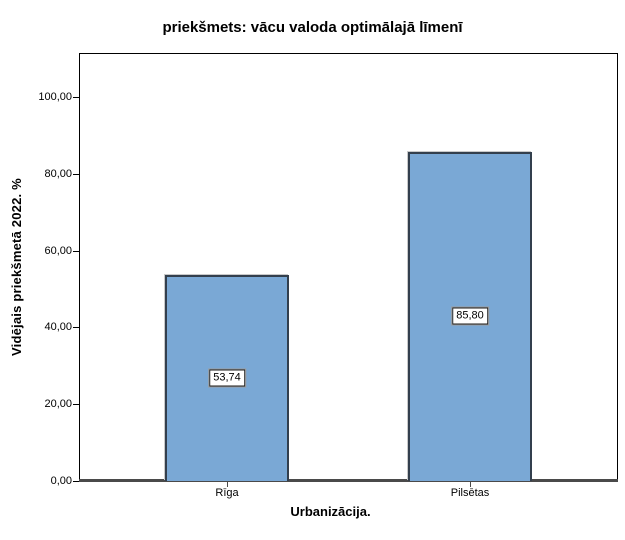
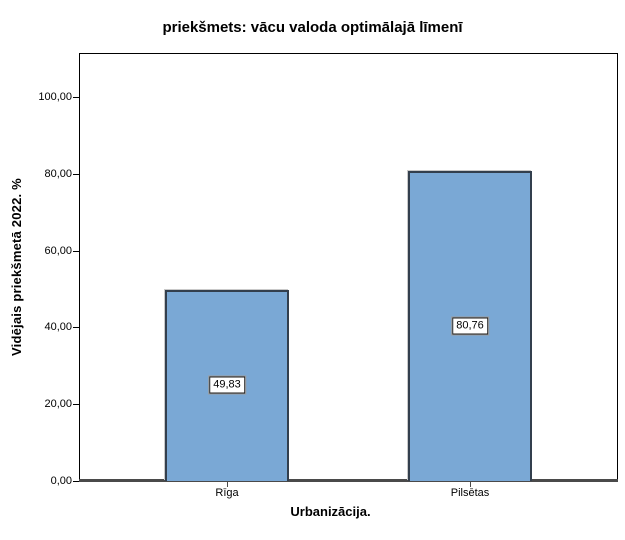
Rīga: 53,74 -> 49,83
Pilsētas: 85,80 -> 80,76
